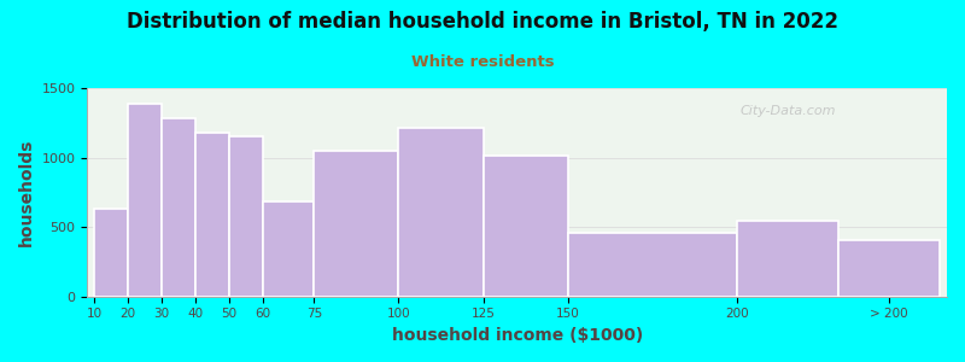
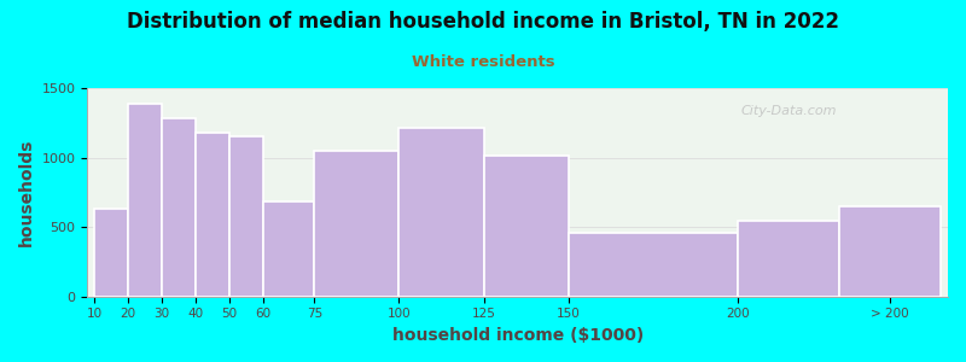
> 200: 400 -> 650
